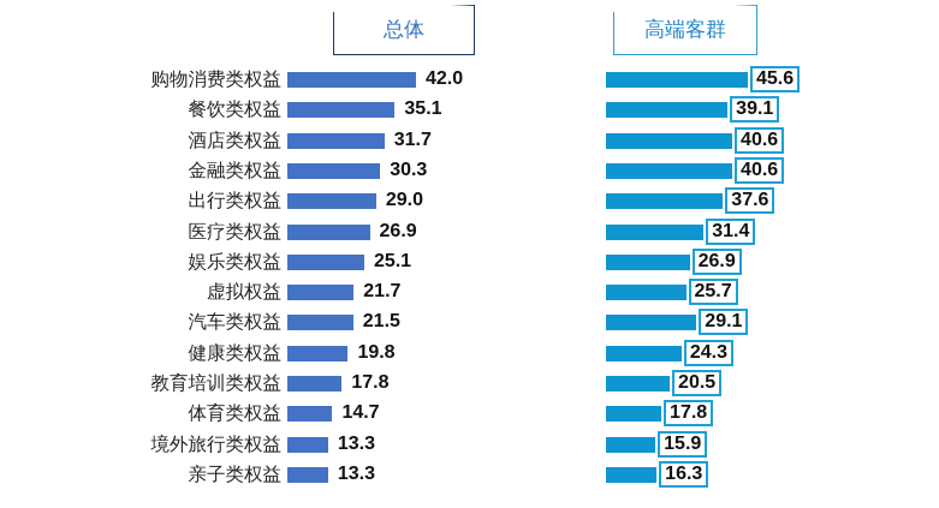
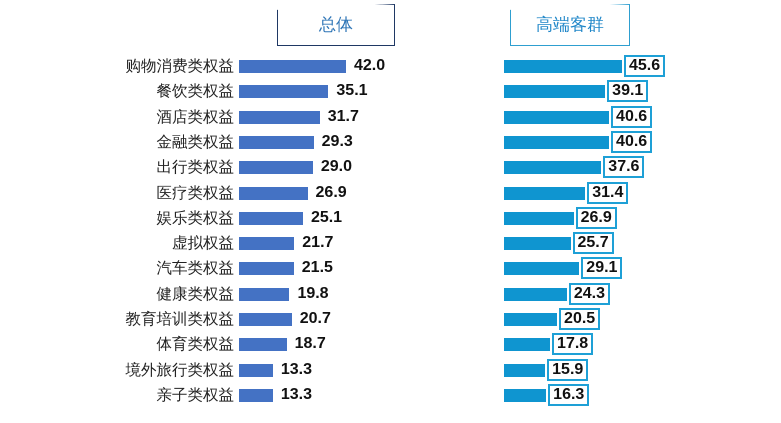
总体/金融类权益: 30.3 -> 29.3
总体/教育培训类权益: 17.8 -> 20.7
总体/体育类权益: 14.7 -> 18.7
